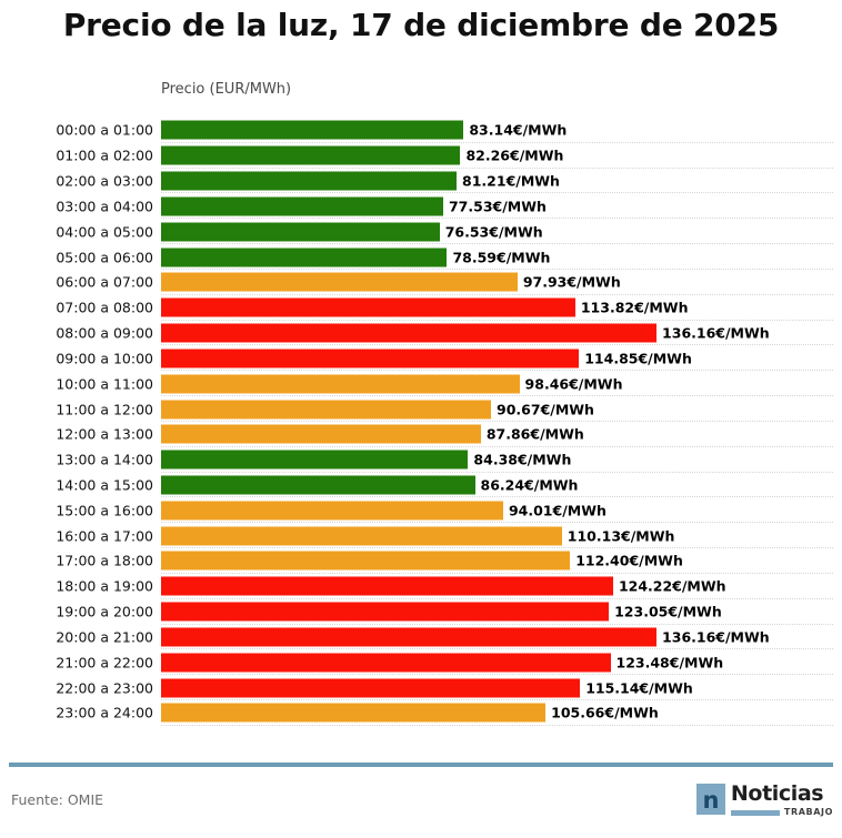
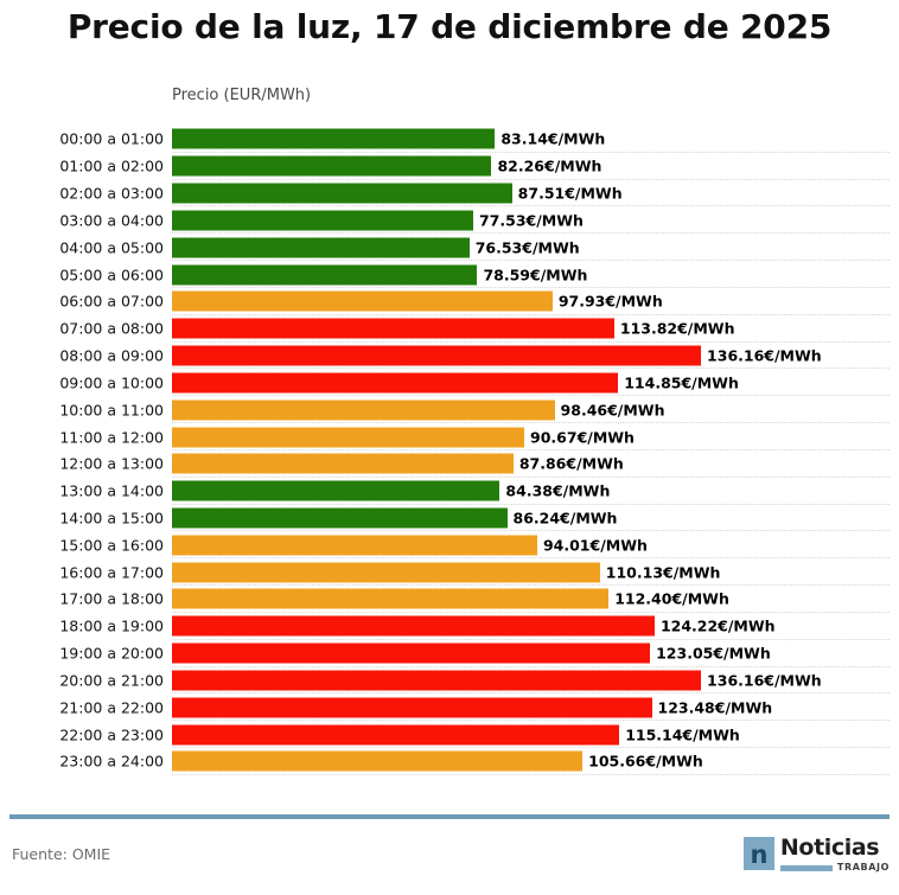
02:00 a 03:00: 81.21 -> 87.51
